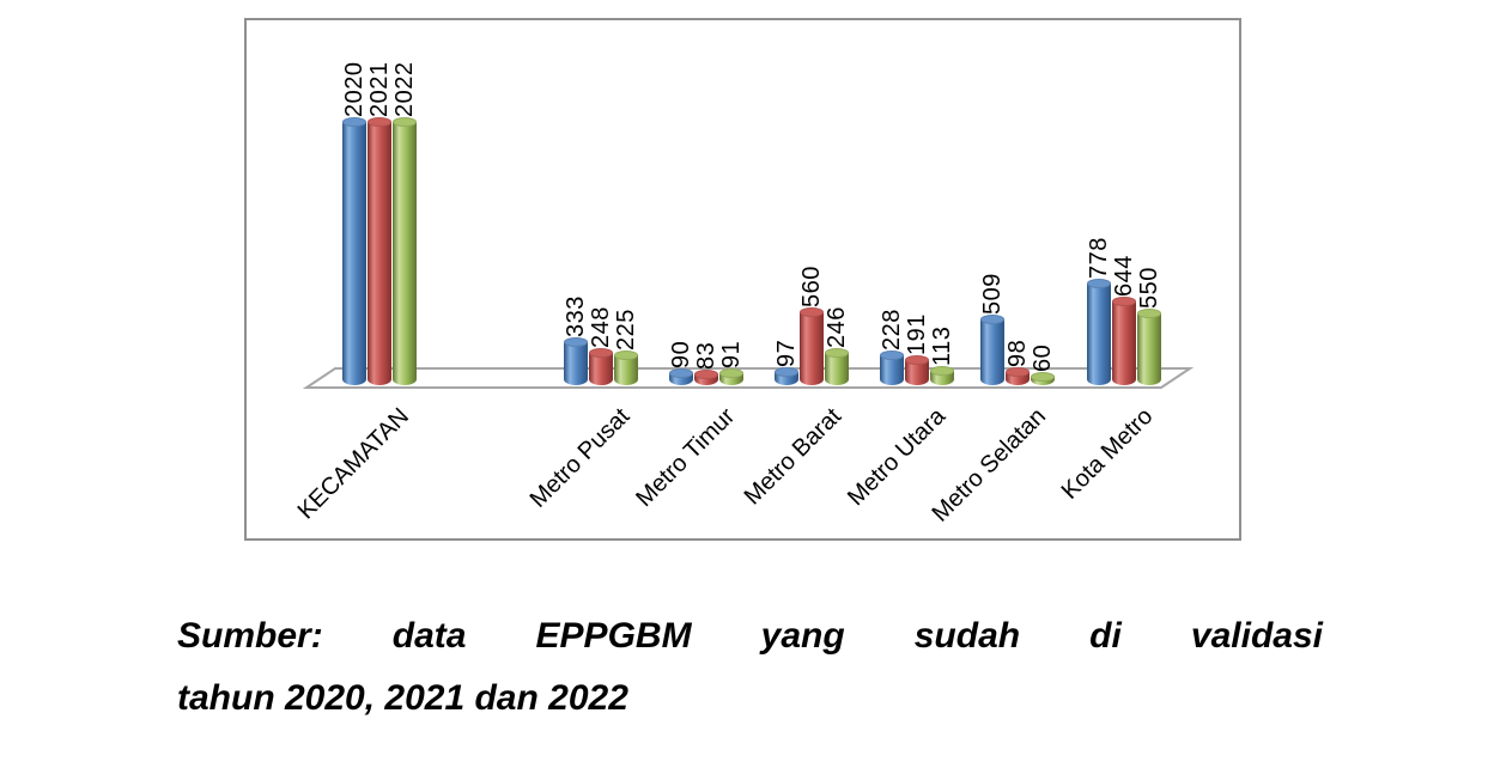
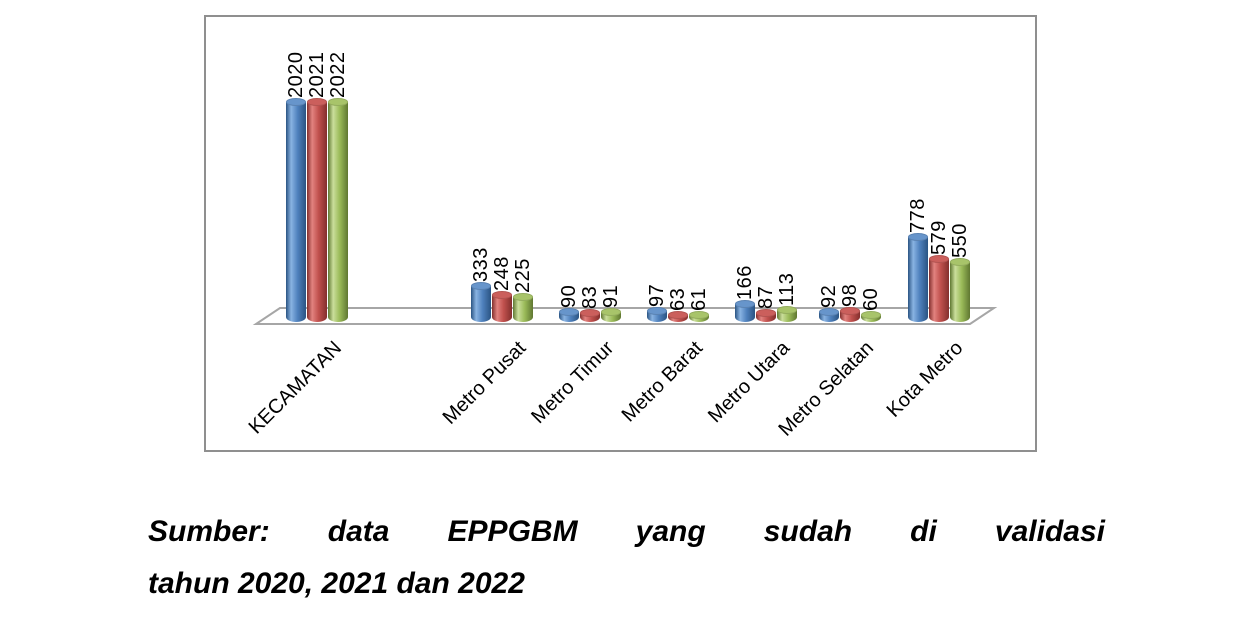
2021/Metro Barat: 560 -> 63
2022/Metro Barat: 246 -> 61
2020/Metro Utara: 228 -> 166
2021/Metro Utara: 191 -> 87
2020/Metro Selatan: 509 -> 92
2021/Kota Metro: 644 -> 579
